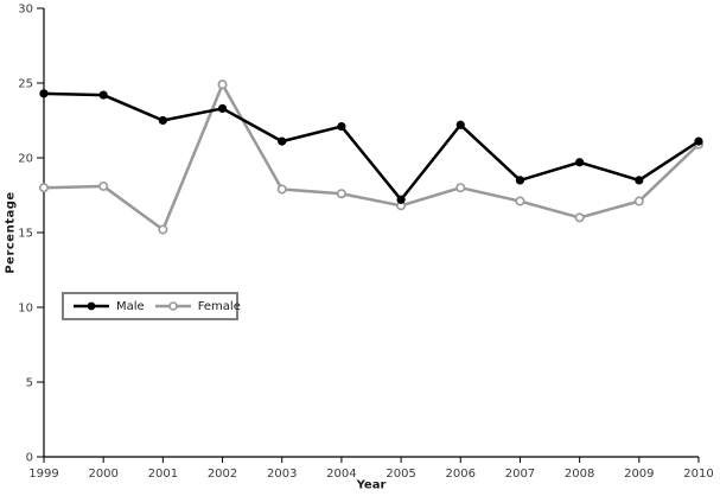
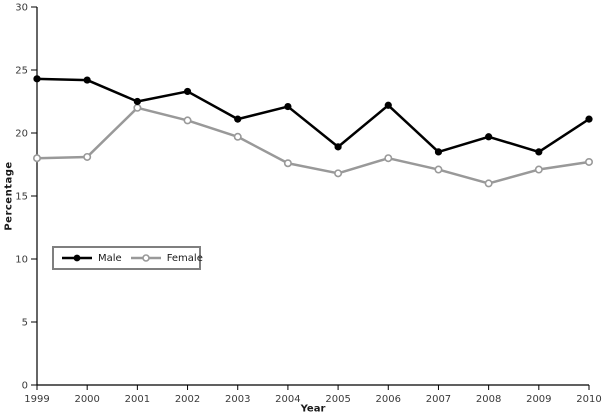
Female/2001: 15.2 -> 22.0
Female/2002: 24.9 -> 21.0
Female/2003: 17.9 -> 19.7
Male/2005: 17.2 -> 18.9
Female/2010: 20.9 -> 17.7
